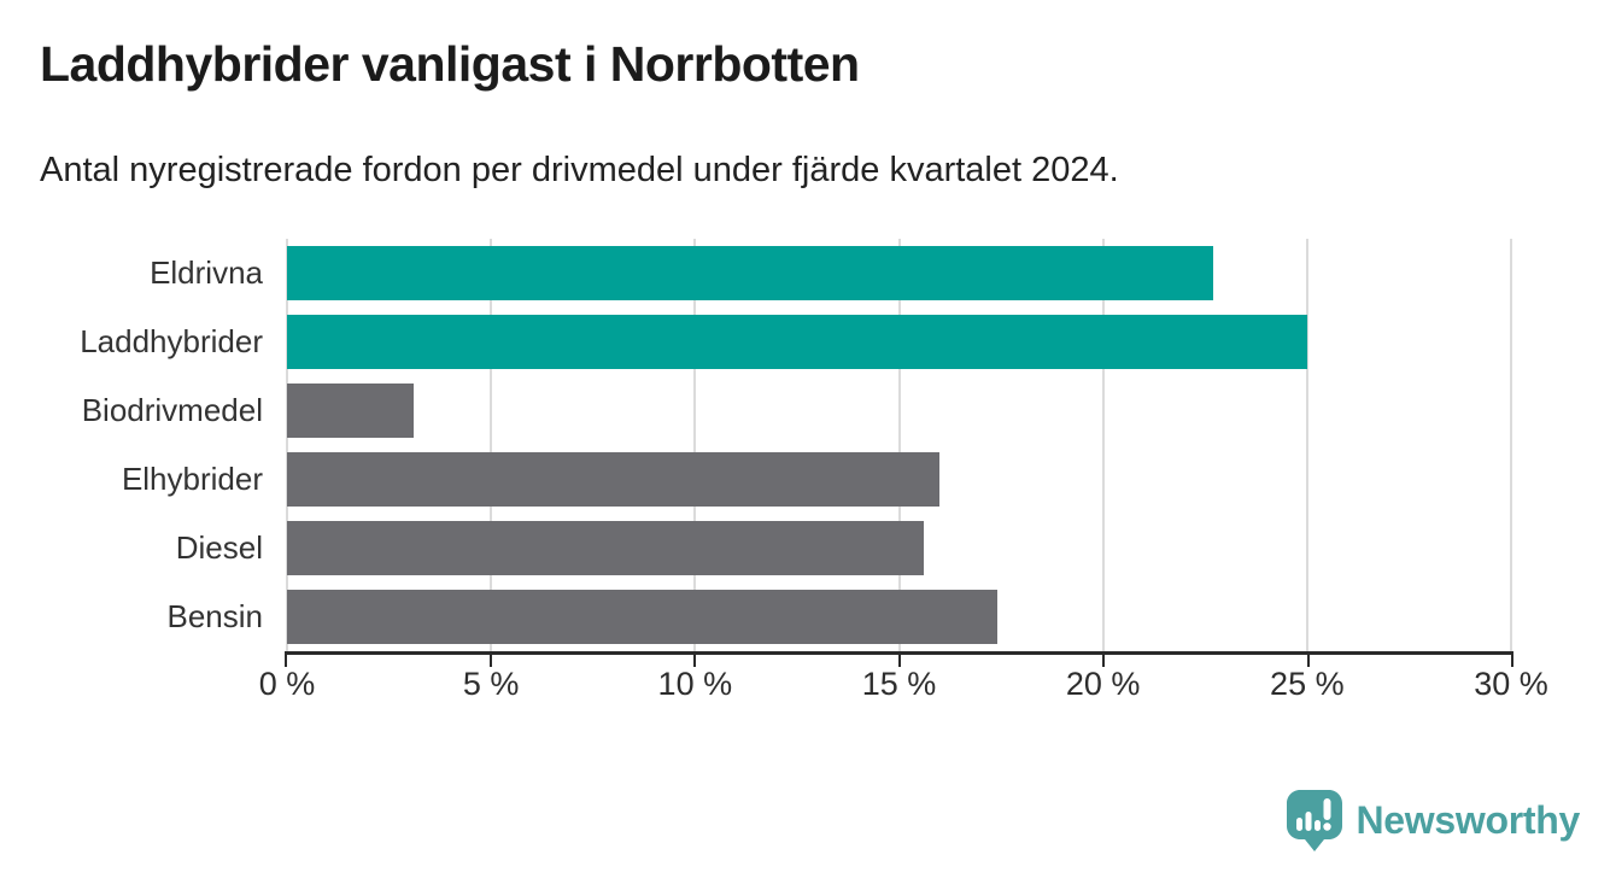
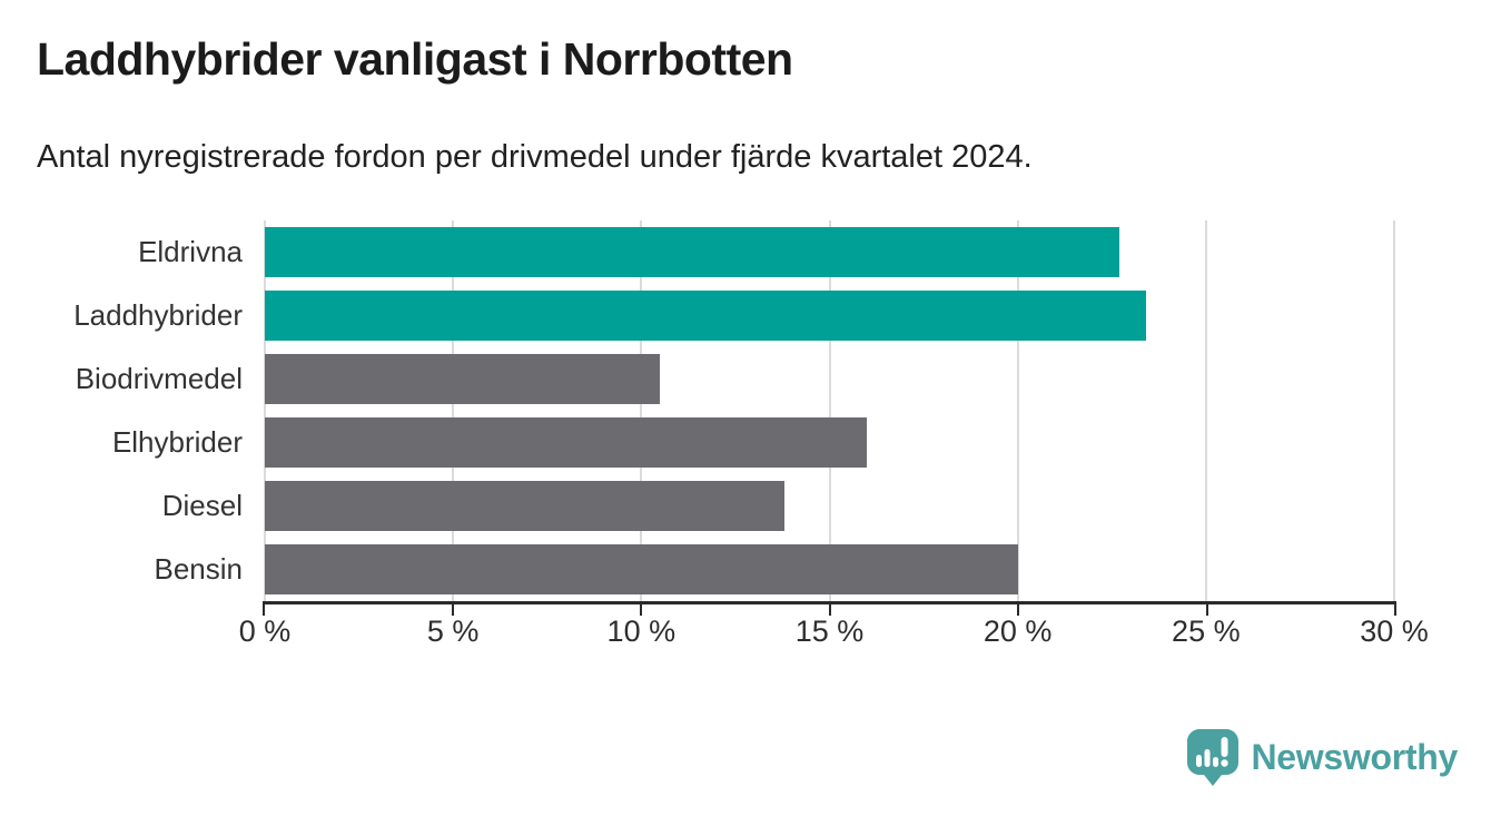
Laddhybrider: 25.0% -> 23.4%
Biodrivmedel: 3.1% -> 10.5%
Diesel: 15.6% -> 13.8%
Bensin: 17.4% -> 20.0%
